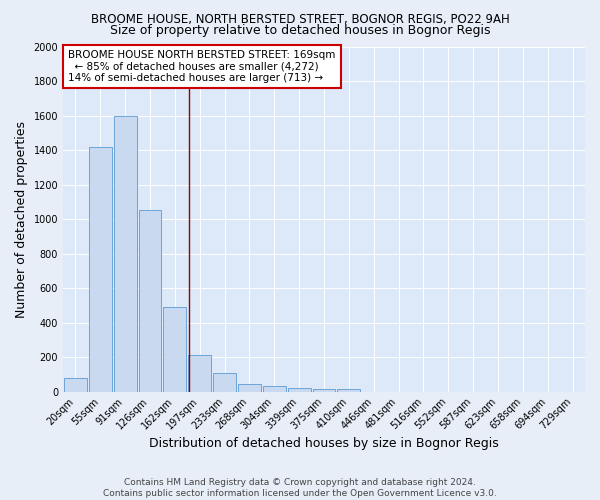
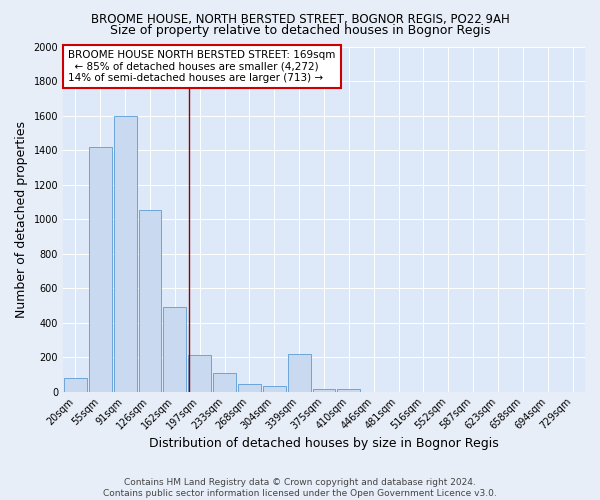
339sqm: 20 -> 220
